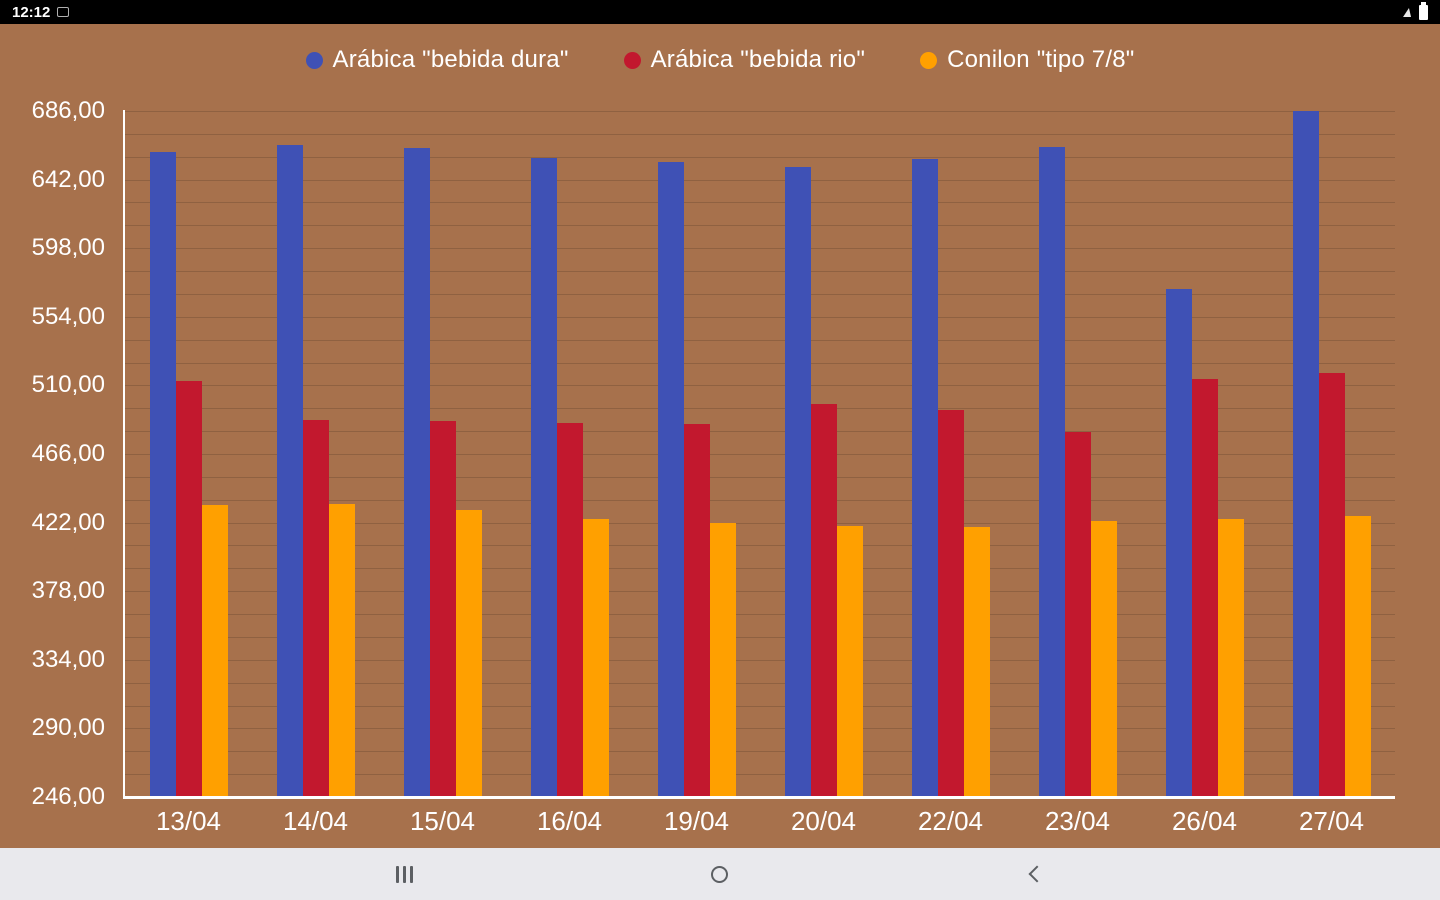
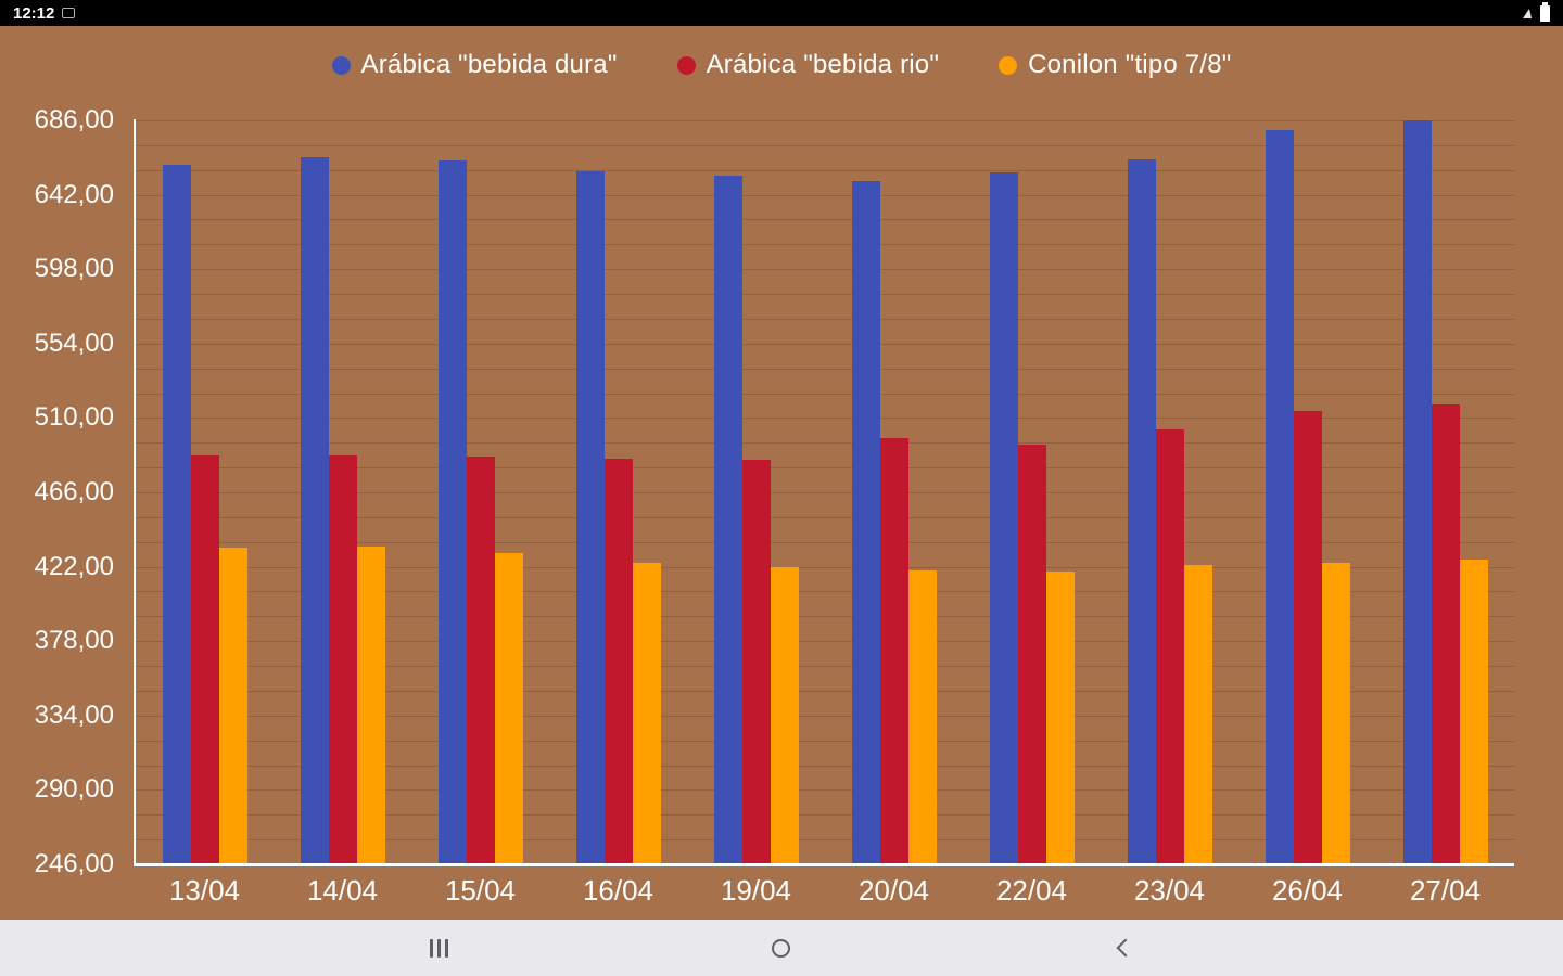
Arábica "bebida rio"/13/04: 513 -> 488
Arábica "bebida rio"/23/04: 480 -> 503
Arábica "bebida dura"/26/04: 572 -> 680
